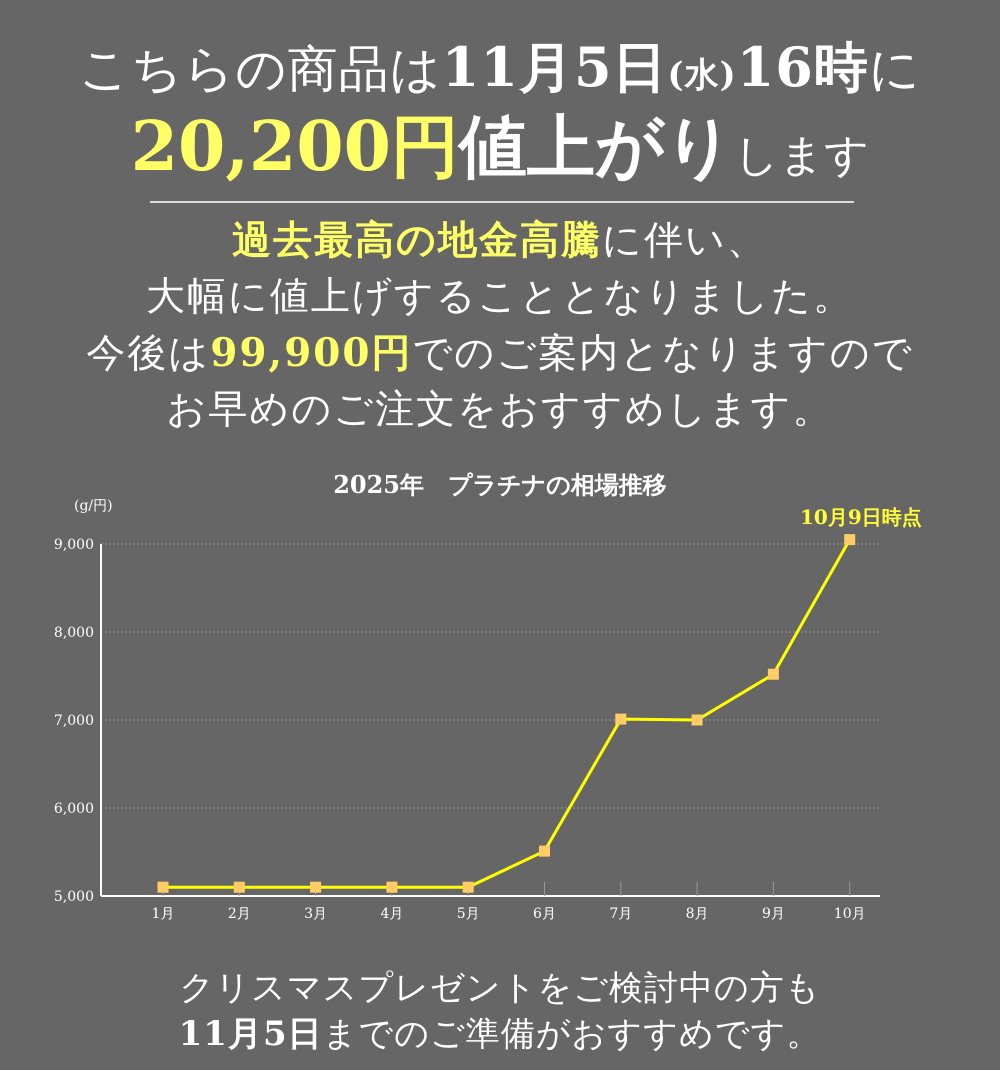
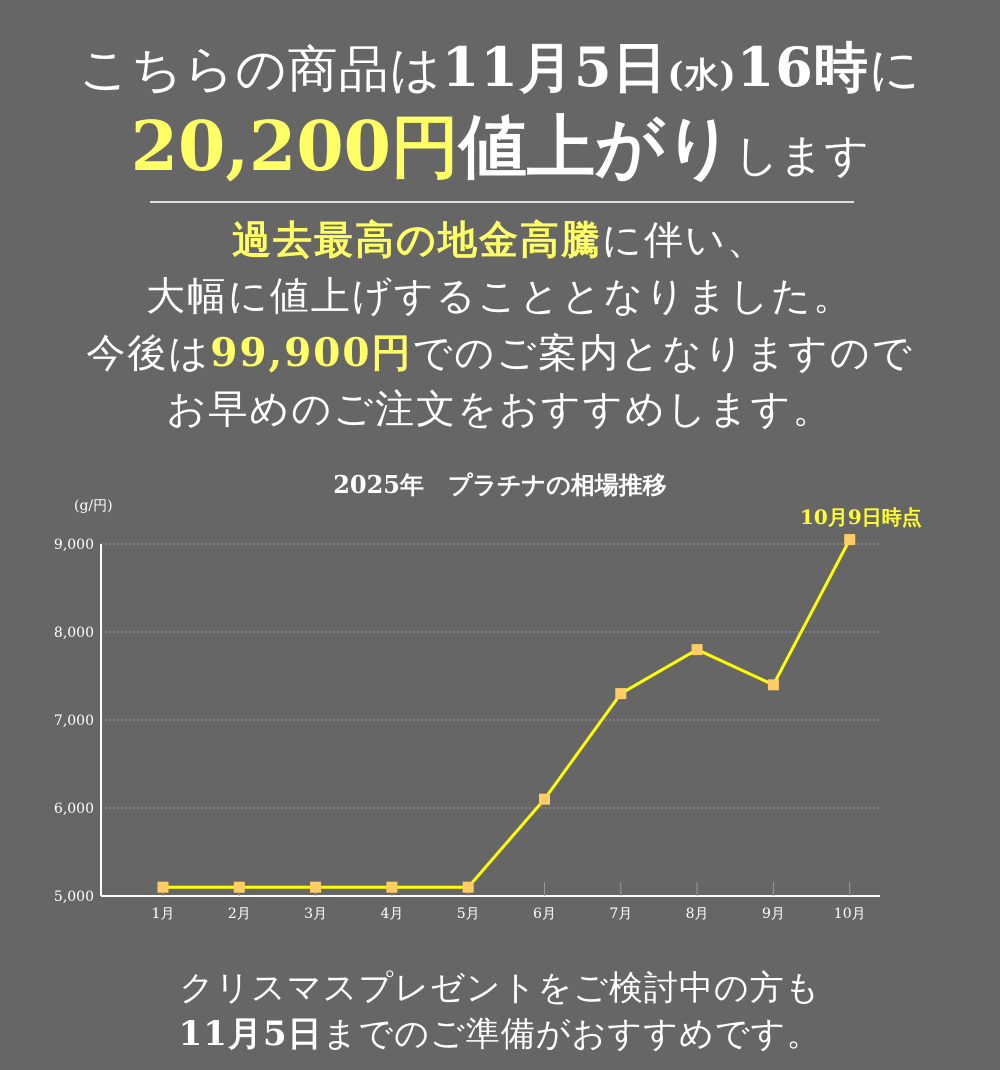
6月: 5500 -> 6100
7月: 7000 -> 7300
8月: 7000 -> 7800
9月: 7500 -> 7400
